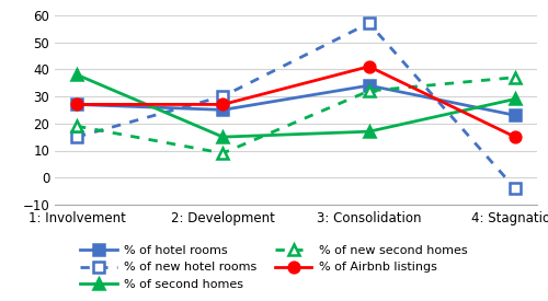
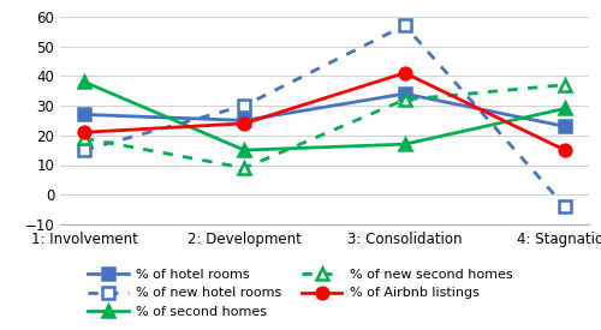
% of Airbnb listings/1: Involvement: 27 -> 21
% of Airbnb listings/2: Development: 27 -> 24
